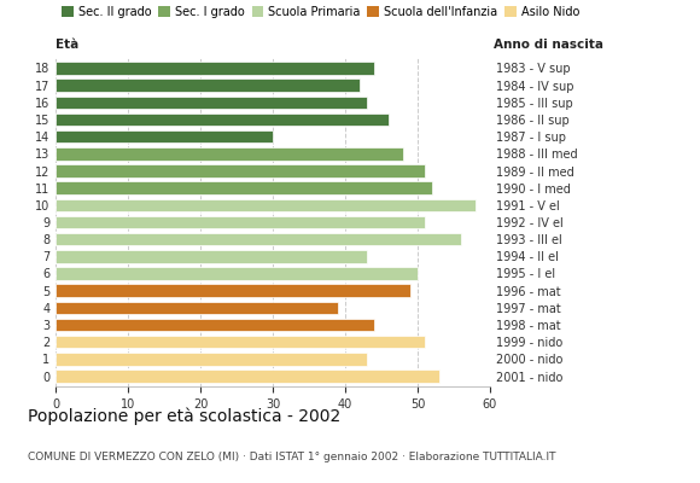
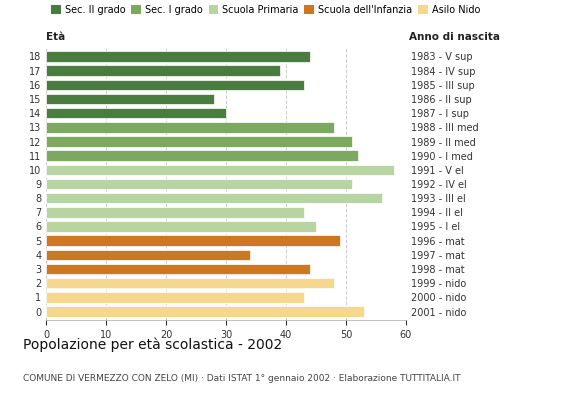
17: 42 -> 39
15: 46 -> 28
6: 50 -> 45
4: 39 -> 34
2: 51 -> 48
